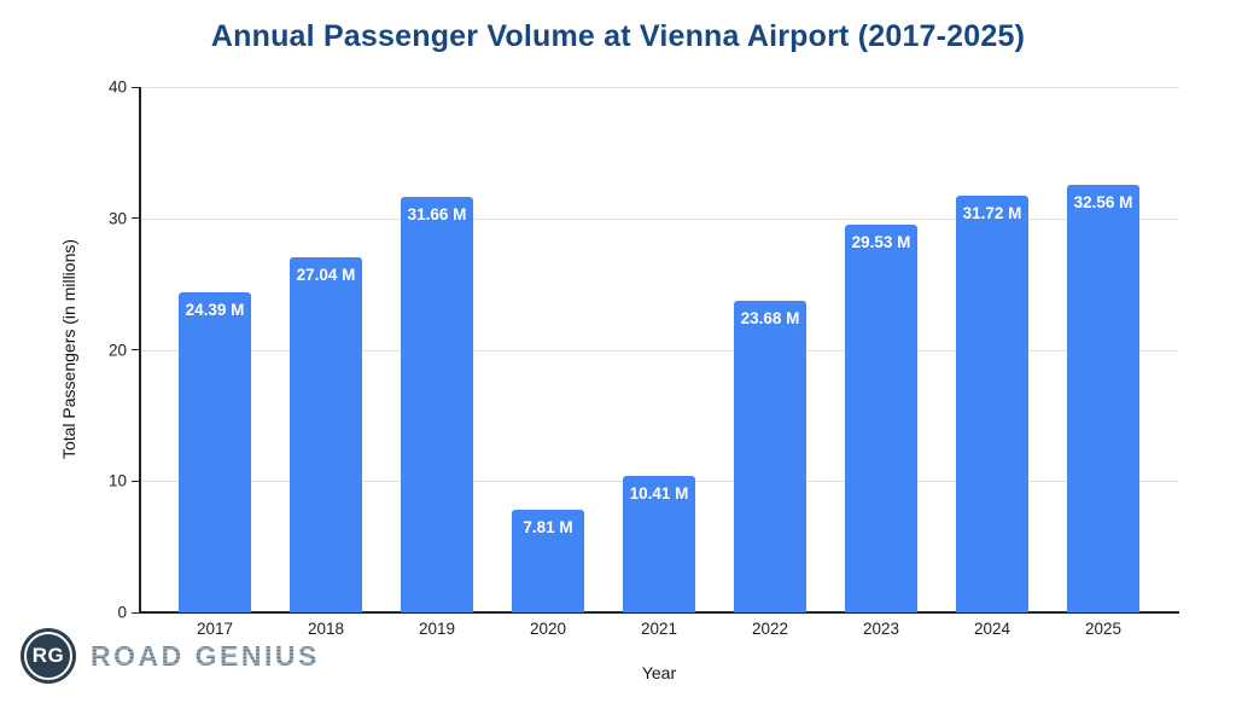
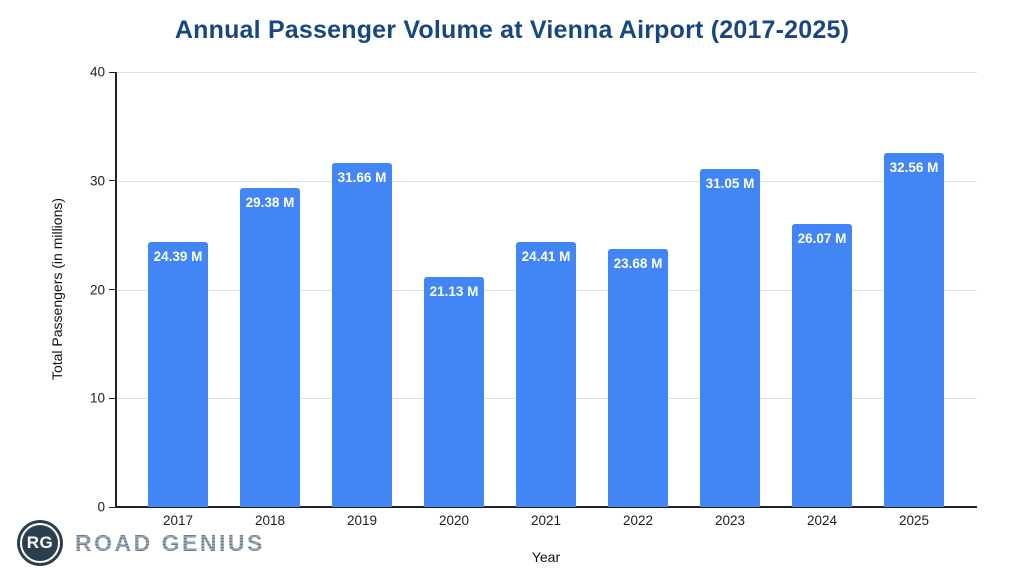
2018: 27.04 -> 29.38
2020: 7.81 -> 21.13
2021: 10.41 -> 24.41
2023: 29.53 -> 31.05
2024: 31.72 -> 26.07
